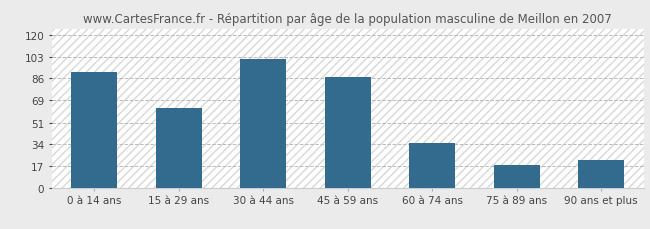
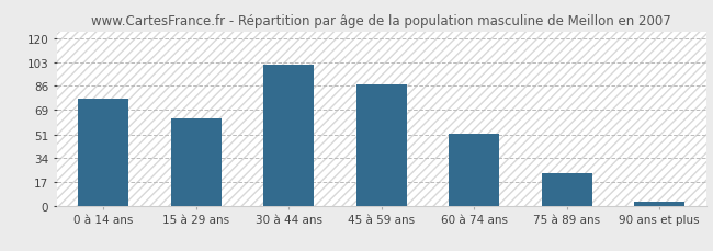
0 à 14 ans: 91 -> 77
60 à 74 ans: 35 -> 52
75 à 89 ans: 18 -> 23
90 ans et plus: 22 -> 3
